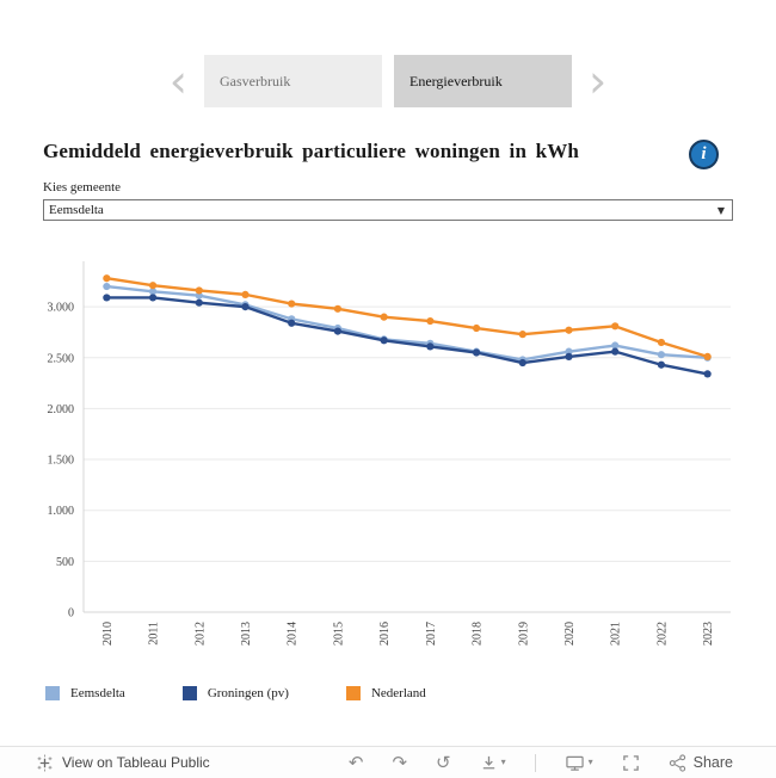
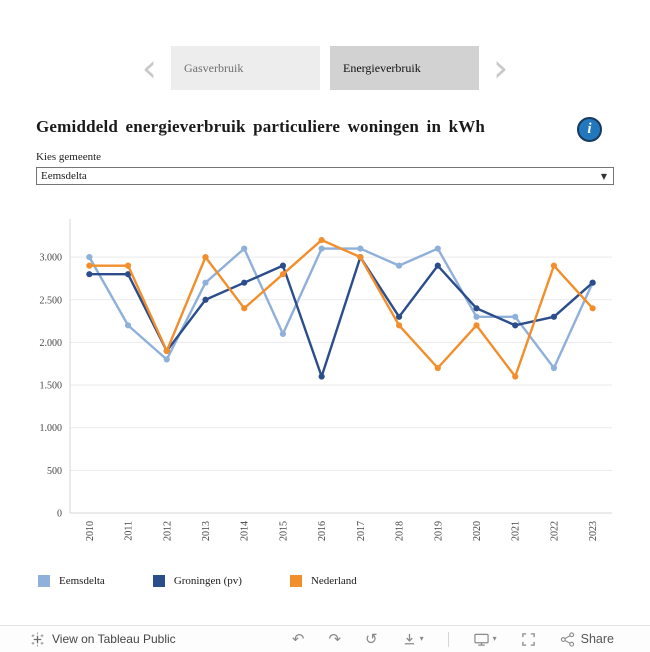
Eemsdelta/2010: 3200 -> 3000
Groningen (pv)/2010: 3100 -> 2800
Nederland/2010: 3300 -> 2900
Eemsdelta/2011: 3200 -> 2200
Groningen (pv)/2011: 3100 -> 2800
Nederland/2011: 3200 -> 2900
Eemsdelta/2012: 3100 -> 1800
Groningen (pv)/2012: 3000 -> 1900
Nederland/2012: 3200 -> 1900
Eemsdelta/2013: 3000 -> 2700
Groningen (pv)/2013: 3000 -> 2500
Nederland/2013: 3100 -> 3000
Eemsdelta/2014: 2900 -> 3100
Groningen (pv)/2014: 2800 -> 2700
Nederland/2014: 3000 -> 2400
Eemsdelta/2015: 2800 -> 2100
Groningen (pv)/2015: 2800 -> 2900
Nederland/2015: 3000 -> 2800
Eemsdelta/2016: 2700 -> 3100
Groningen (pv)/2016: 2700 -> 1600
Nederland/2016: 2900 -> 3200
Eemsdelta/2017: 2600 -> 3100
Groningen (pv)/2017: 2600 -> 3000
Nederland/2017: 2900 -> 3000
Eemsdelta/2018: 2600 -> 2900
Groningen (pv)/2018: 2600 -> 2300
Nederland/2018: 2800 -> 2200
Eemsdelta/2019: 2500 -> 3100
Groningen (pv)/2019: 2400 -> 2900
Nederland/2019: 2700 -> 1700
Eemsdelta/2020: 2600 -> 2300
Groningen (pv)/2020: 2500 -> 2400
Nederland/2020: 2800 -> 2200
Eemsdelta/2021: 2600 -> 2300
Groningen (pv)/2021: 2600 -> 2200
Nederland/2021: 2800 -> 1600
Eemsdelta/2022: 2500 -> 1700
Groningen (pv)/2022: 2400 -> 2300
Nederland/2022: 2600 -> 2900
Eemsdelta/2023: 2500 -> 2700
Groningen (pv)/2023: 2300 -> 2700
Nederland/2023: 2500 -> 2400
